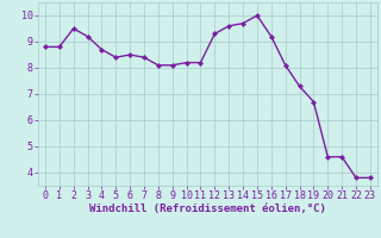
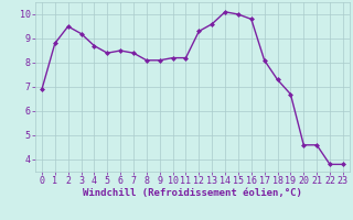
0: 8.8 -> 6.9
14: 9.7 -> 10.1
16: 9.2 -> 9.8
